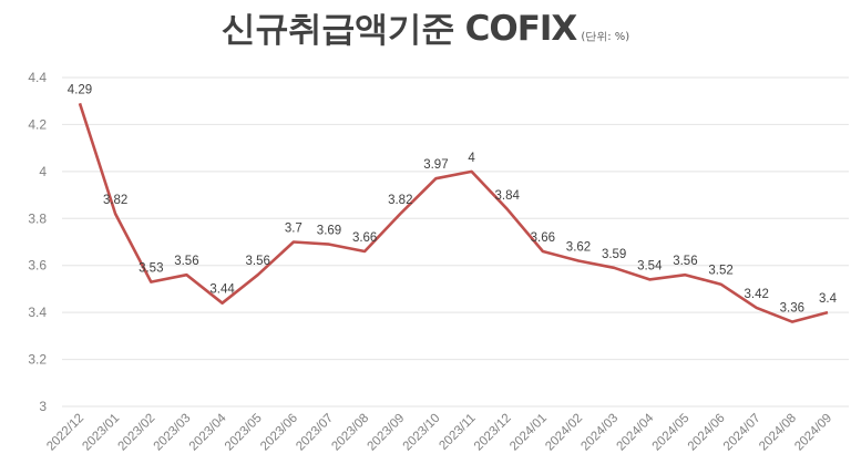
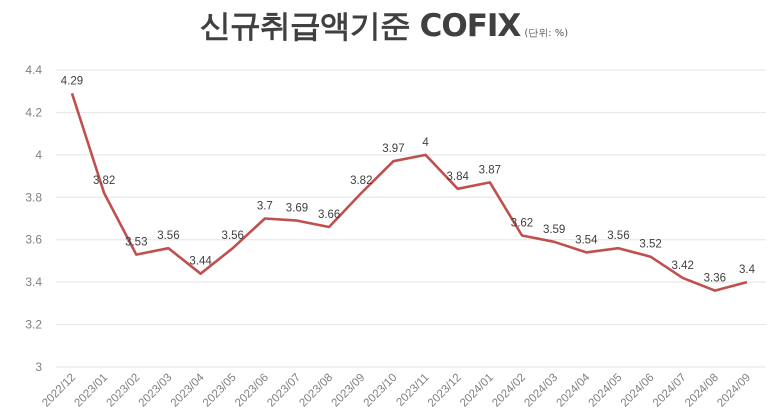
2024/01: 3.66 -> 3.87
